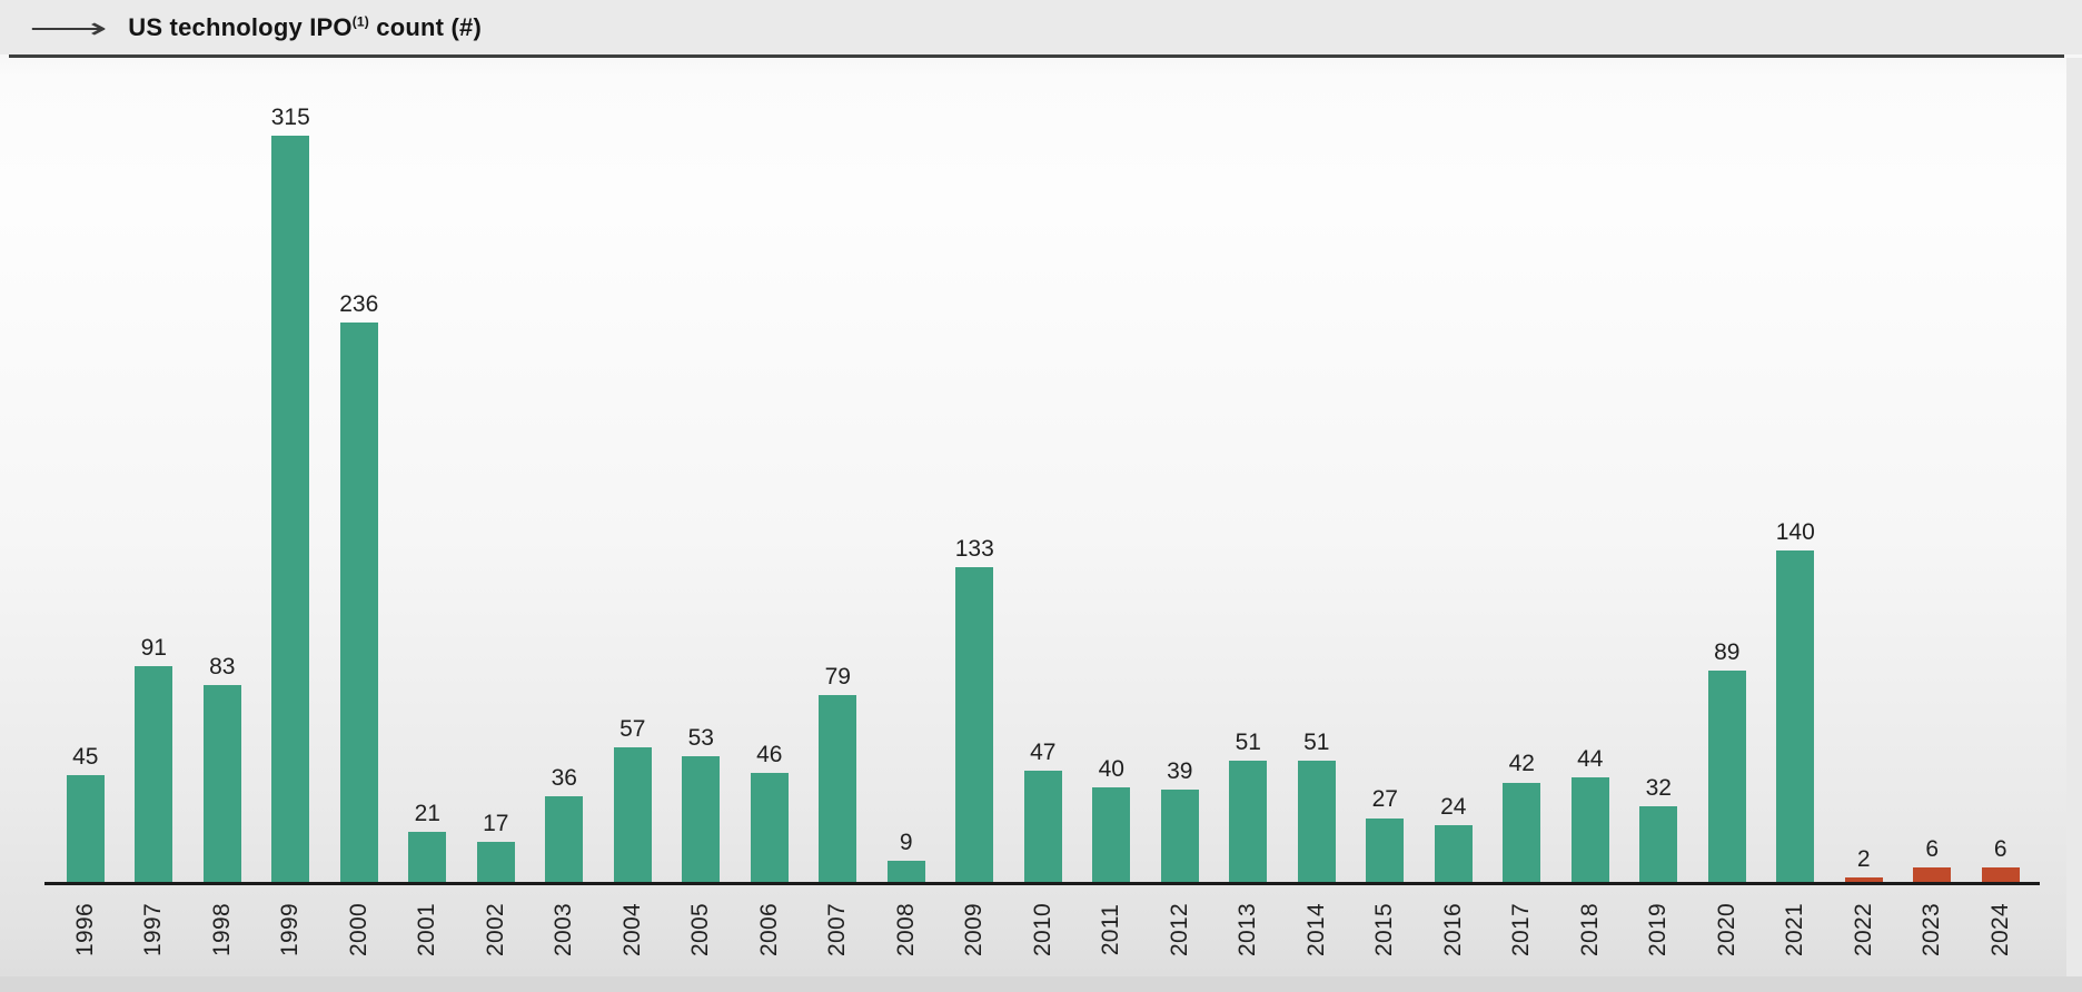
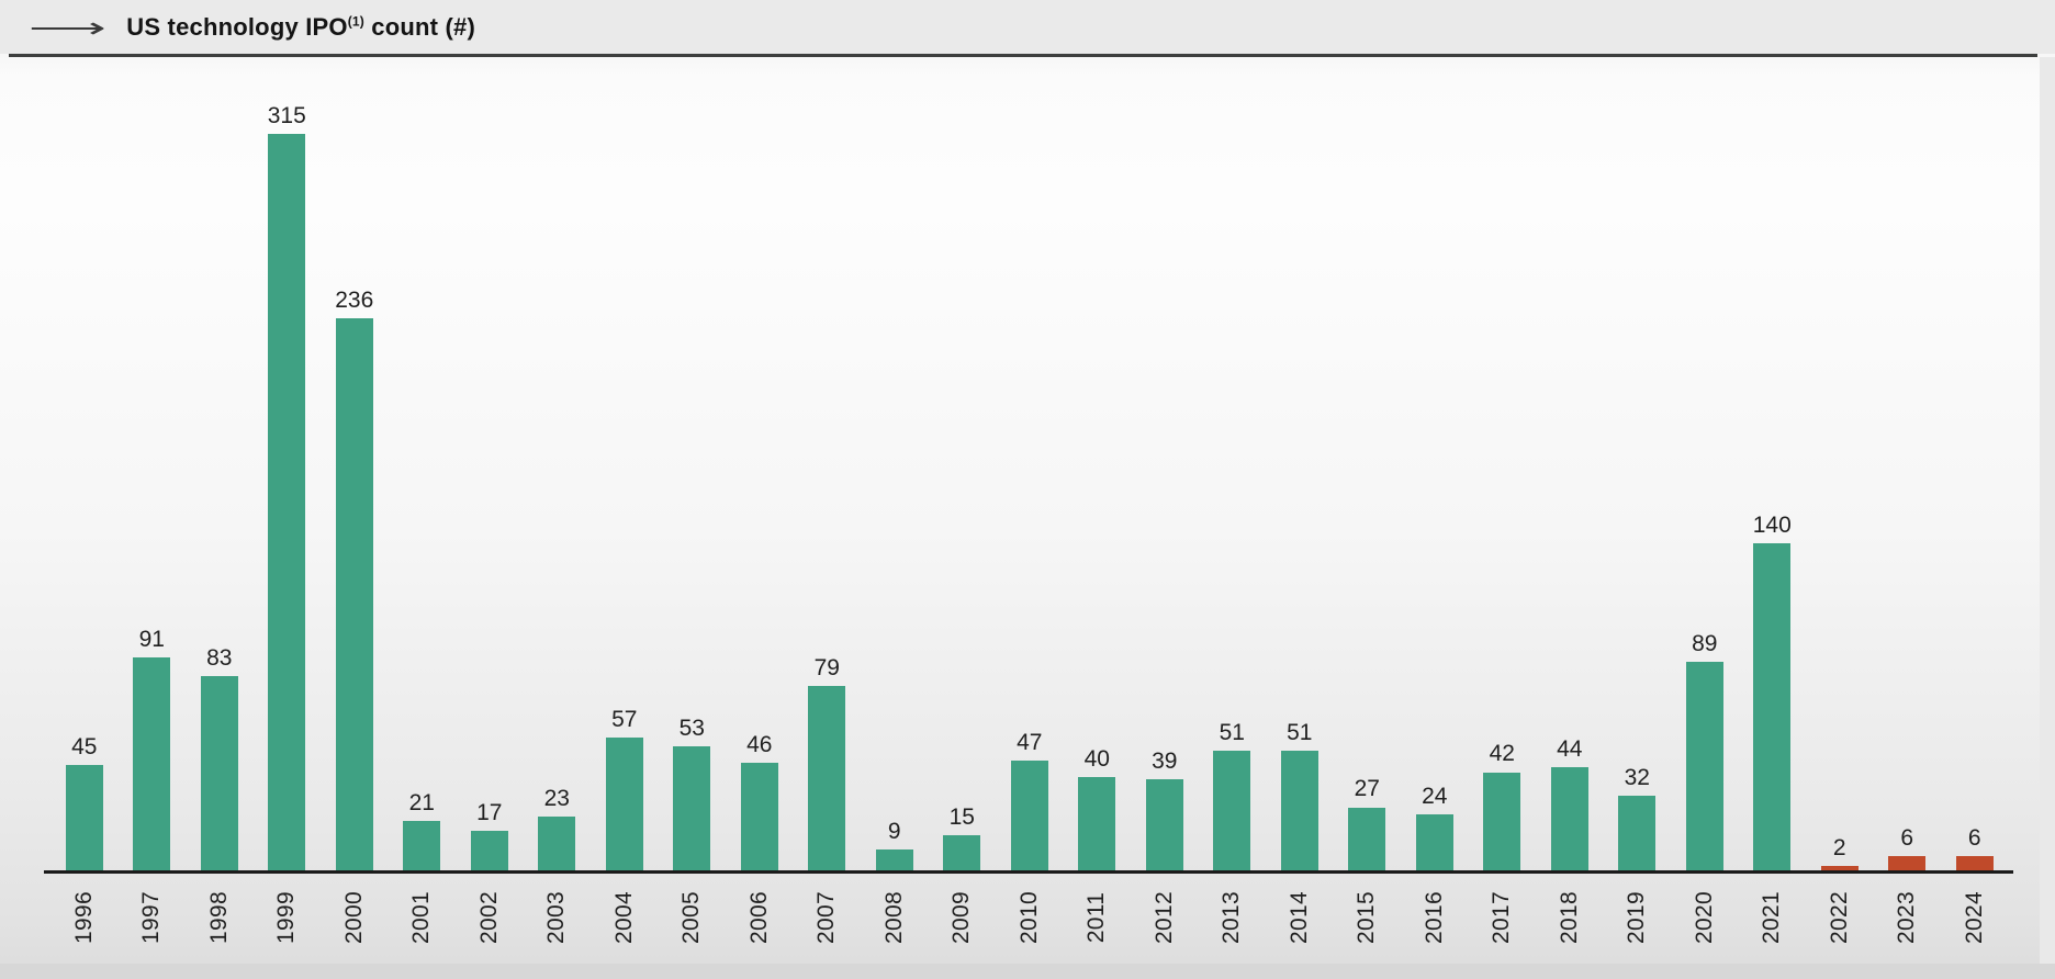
2003: 36 -> 23
2009: 133 -> 15
